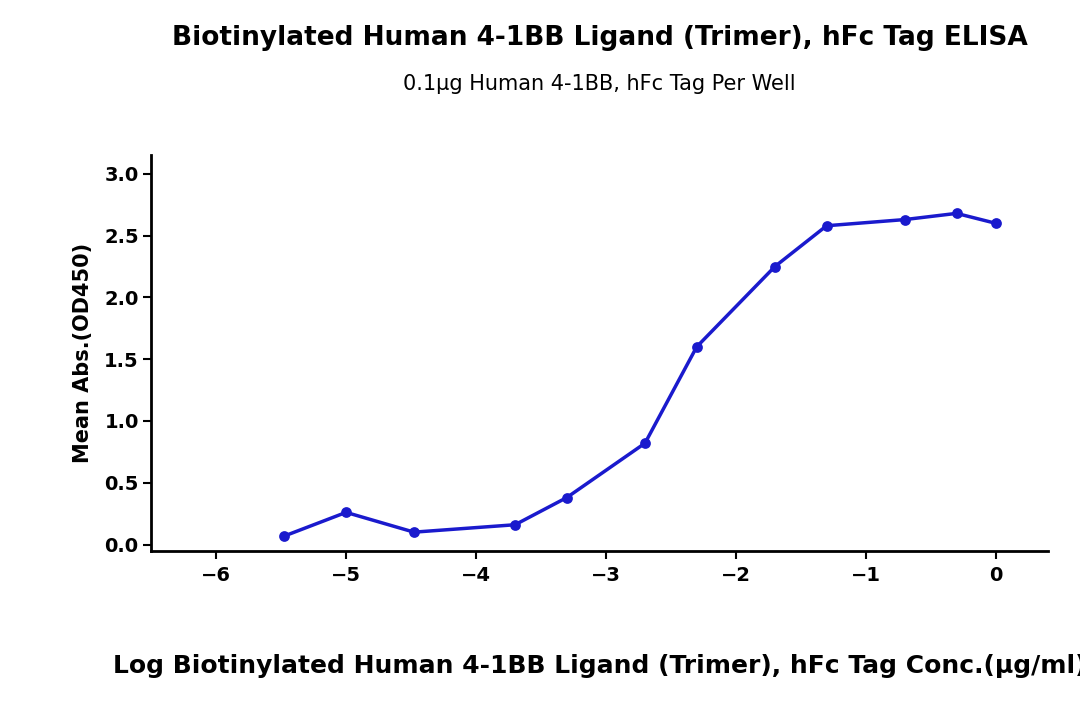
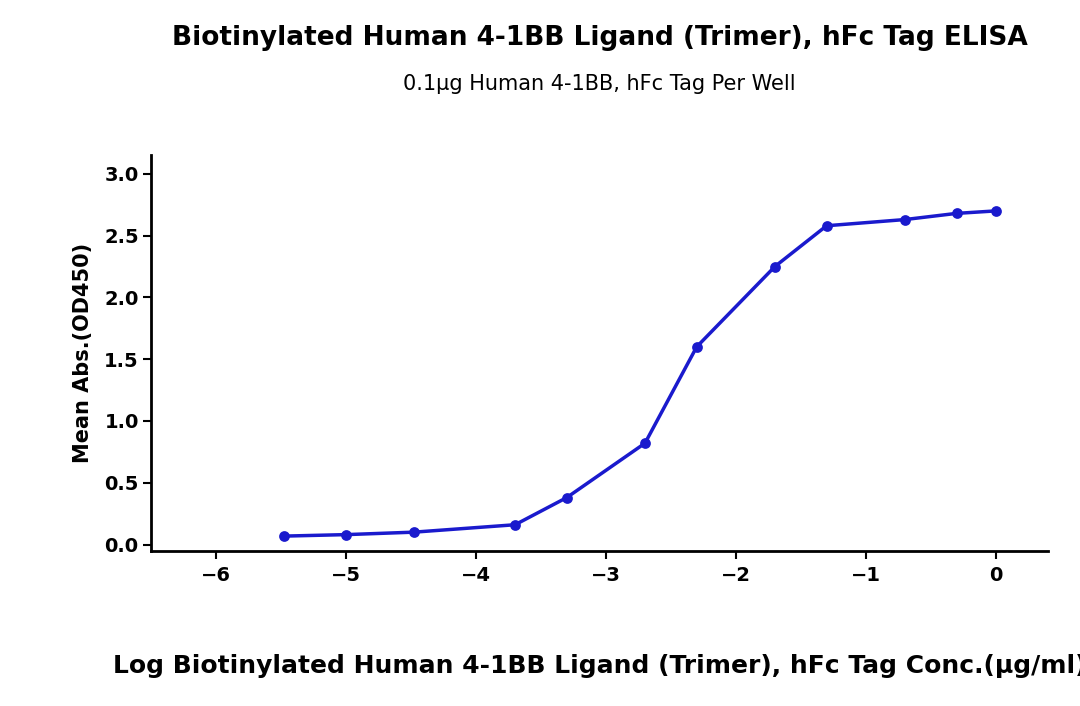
−5: 0.26 -> 0.08
0: 2.60 -> 2.70
